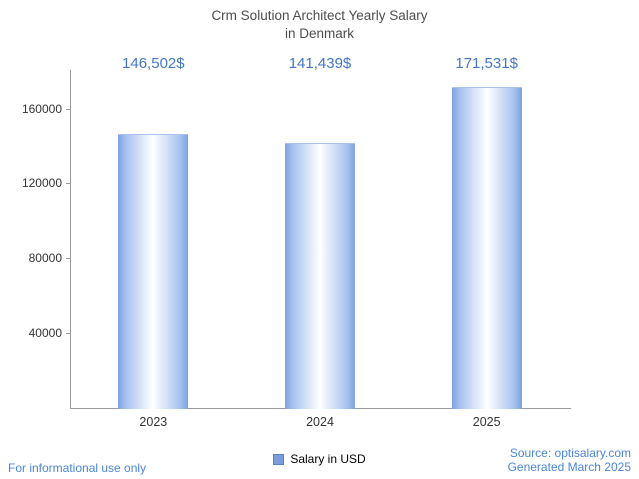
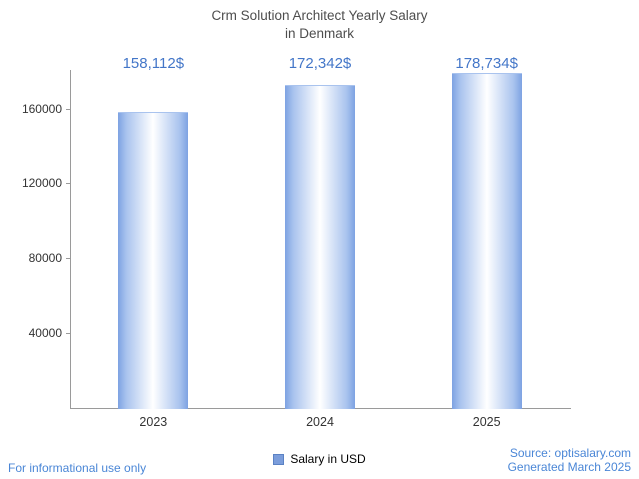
2023: 146,502 -> 158,112
2024: 141,439 -> 172,342
2025: 171,531 -> 178,734
